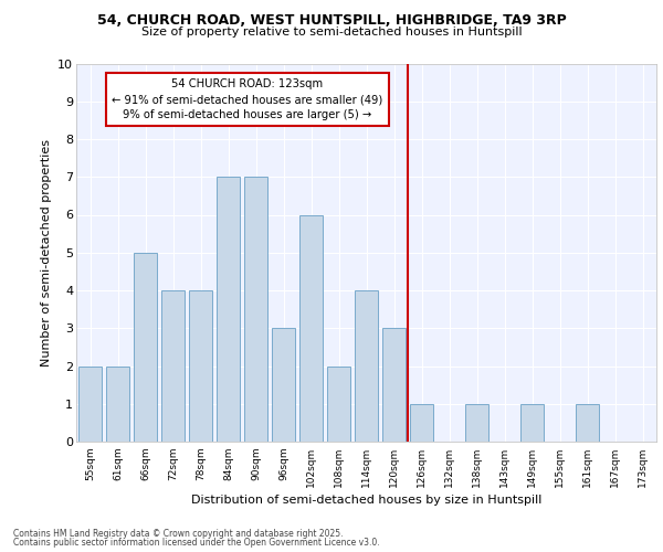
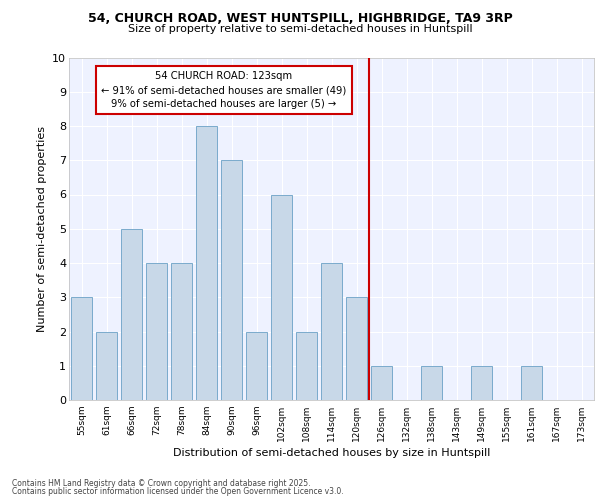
55sqm: 2 -> 3
84sqm: 7 -> 8
96sqm: 3 -> 2
